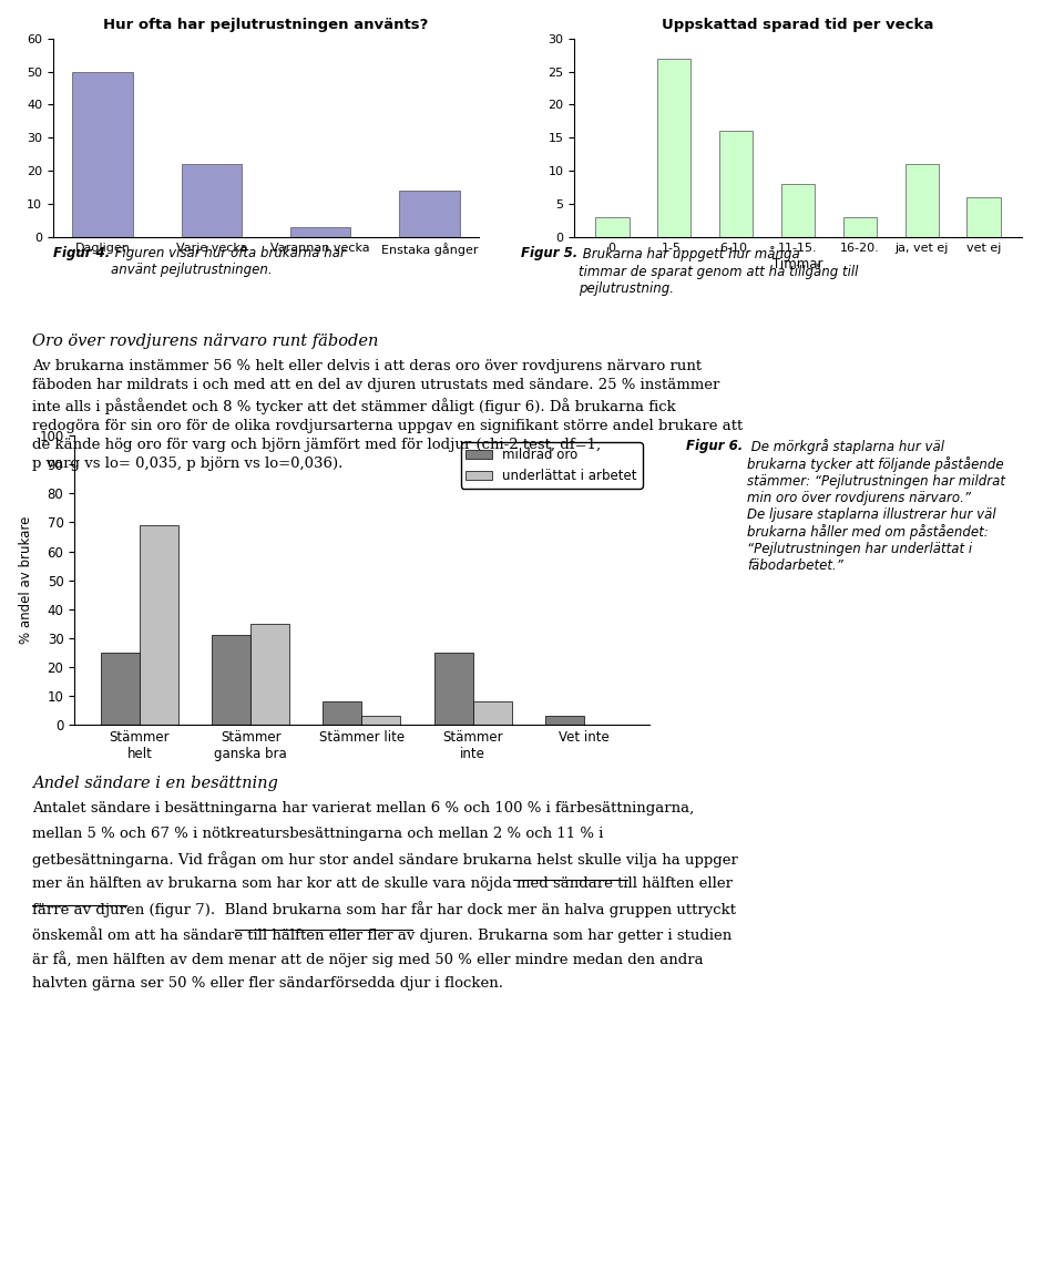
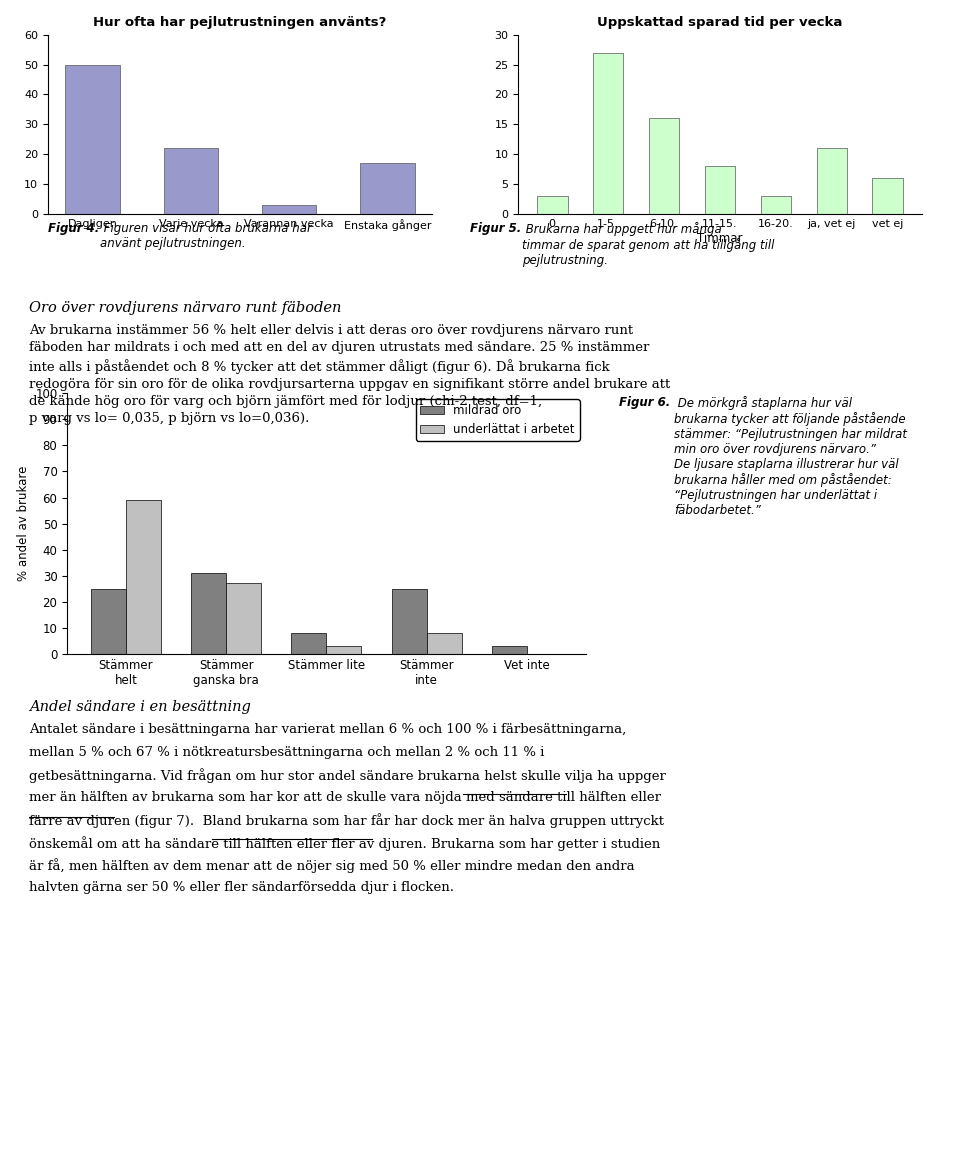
Hur ofta har pejlutrustningen använts?/Enstaka gånger: 14 -> 17
underlättat i arbetet/Stämmer helt: 69 -> 59
underlättat i arbetet/Stämmer ganska bra: 35 -> 27
